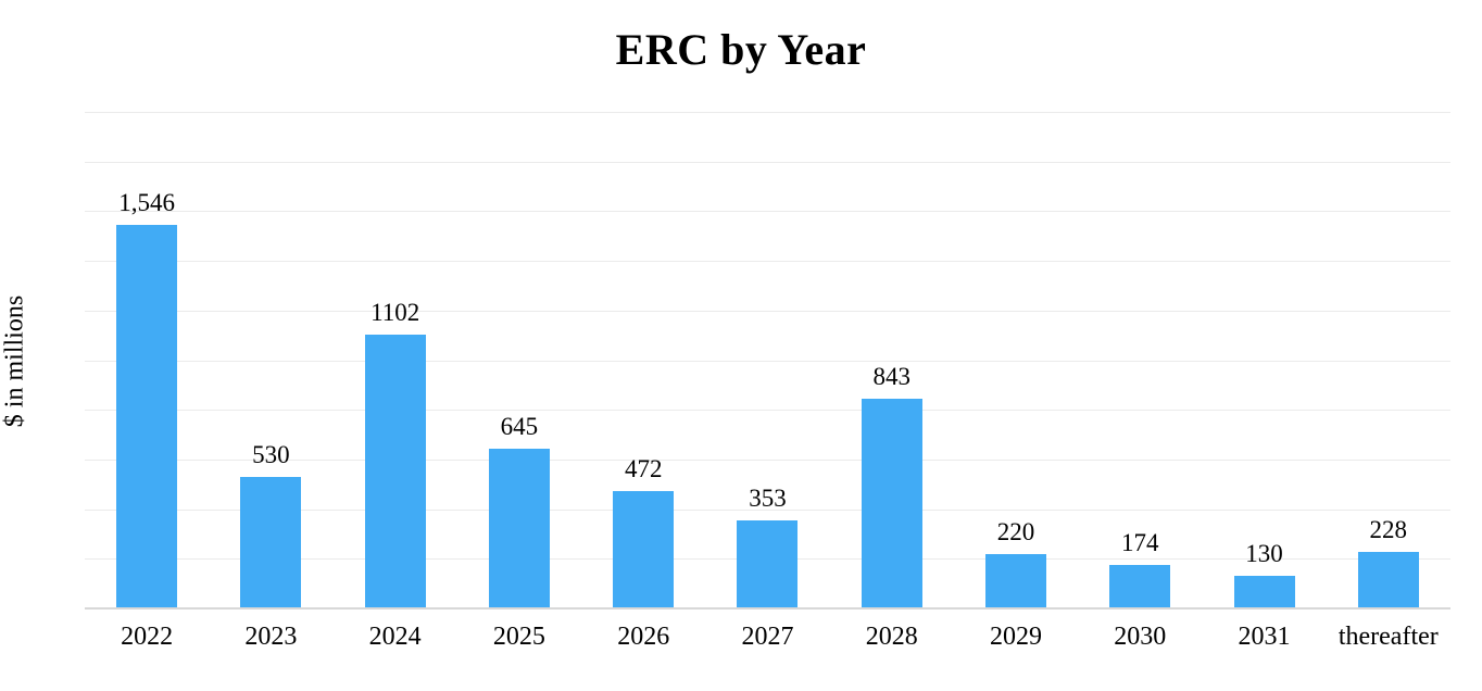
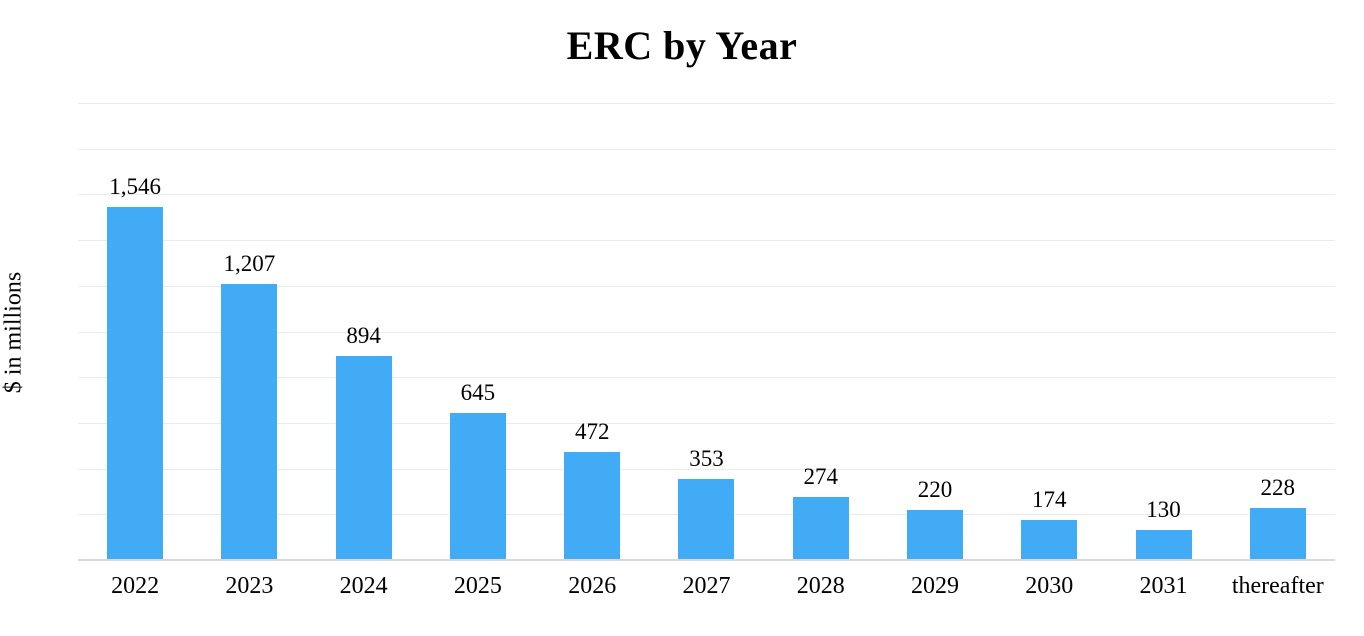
2023: 530 -> 1,207
2024: 1102 -> 894
2028: 843 -> 274
